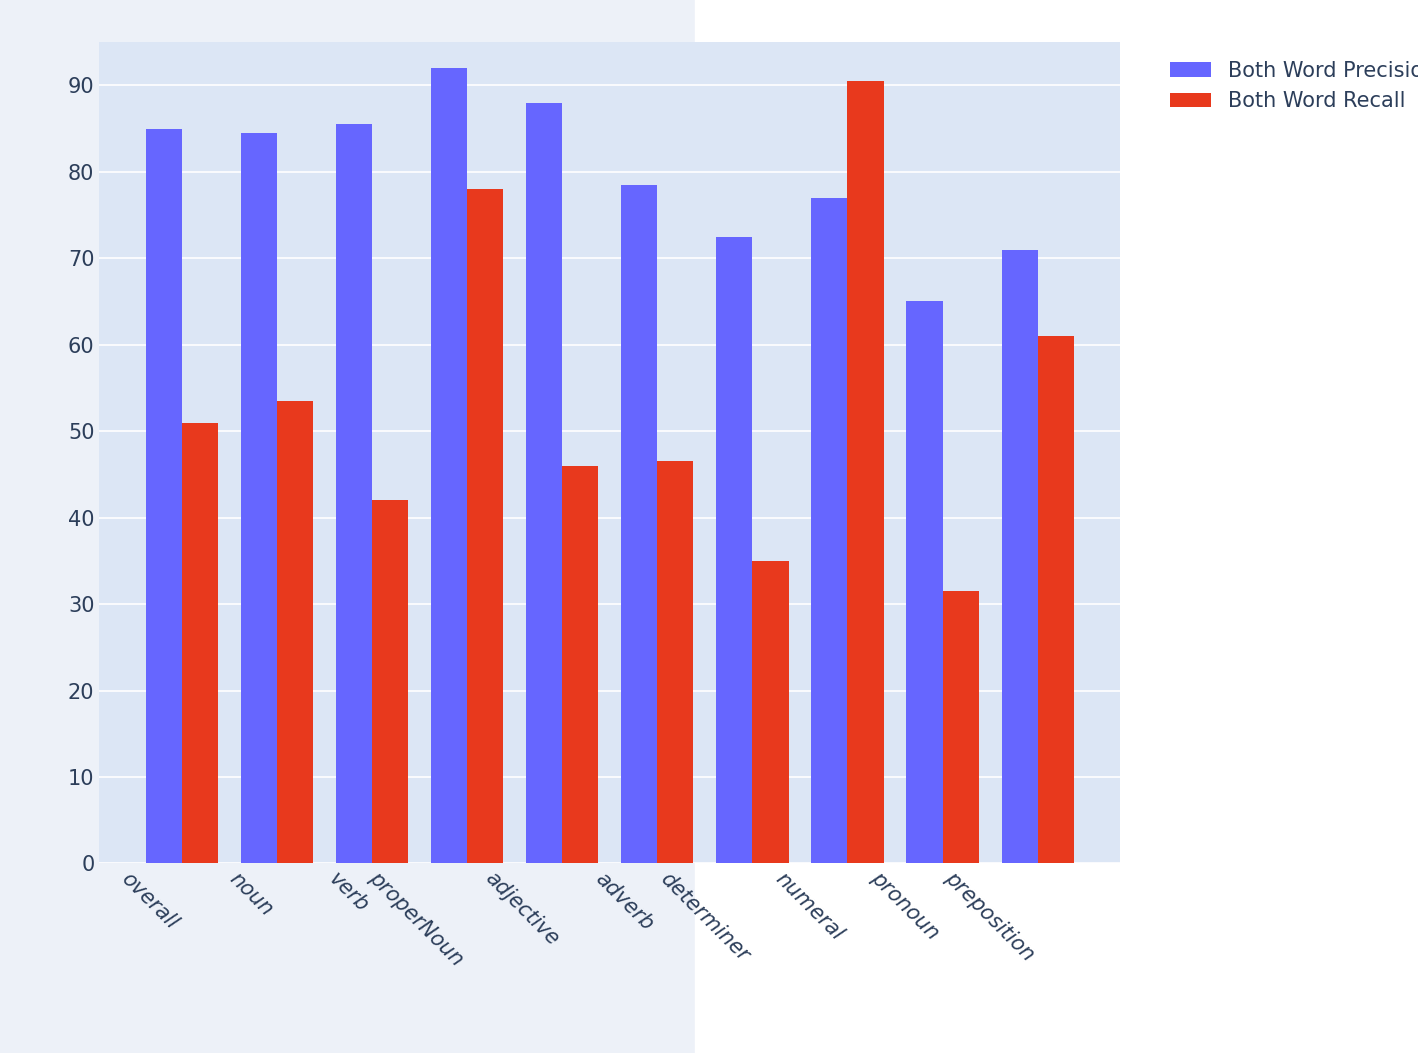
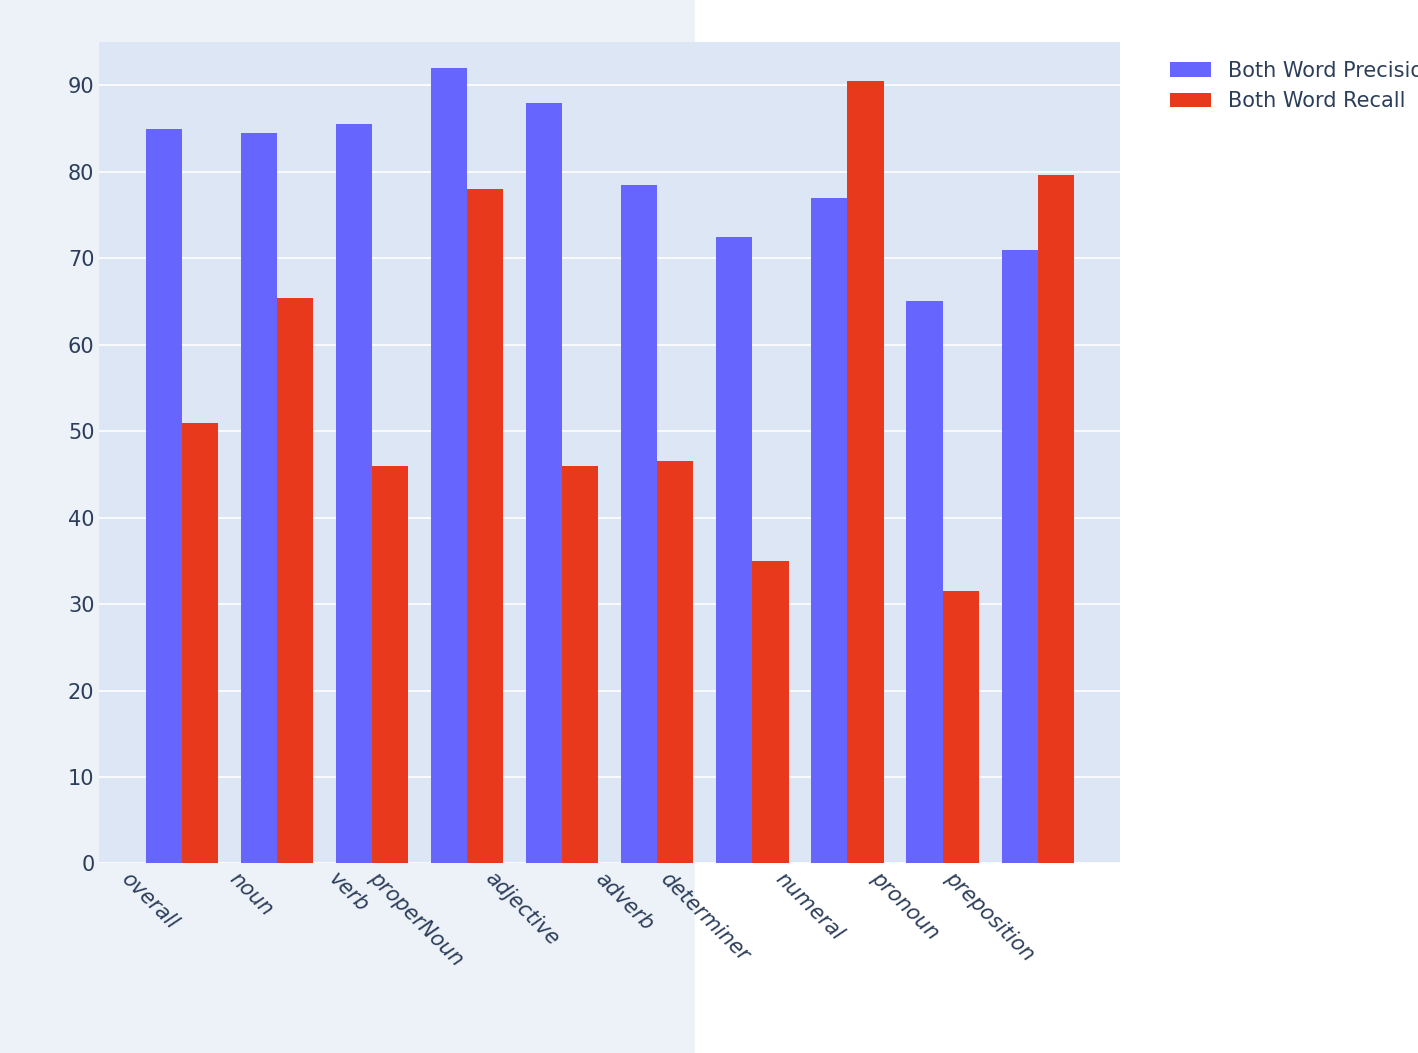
Both Word Recall/noun: 53.5 -> 65.4
Both Word Recall/verb: 42.0 -> 46.0
Both Word Recall/preposition: 61.0 -> 79.6
